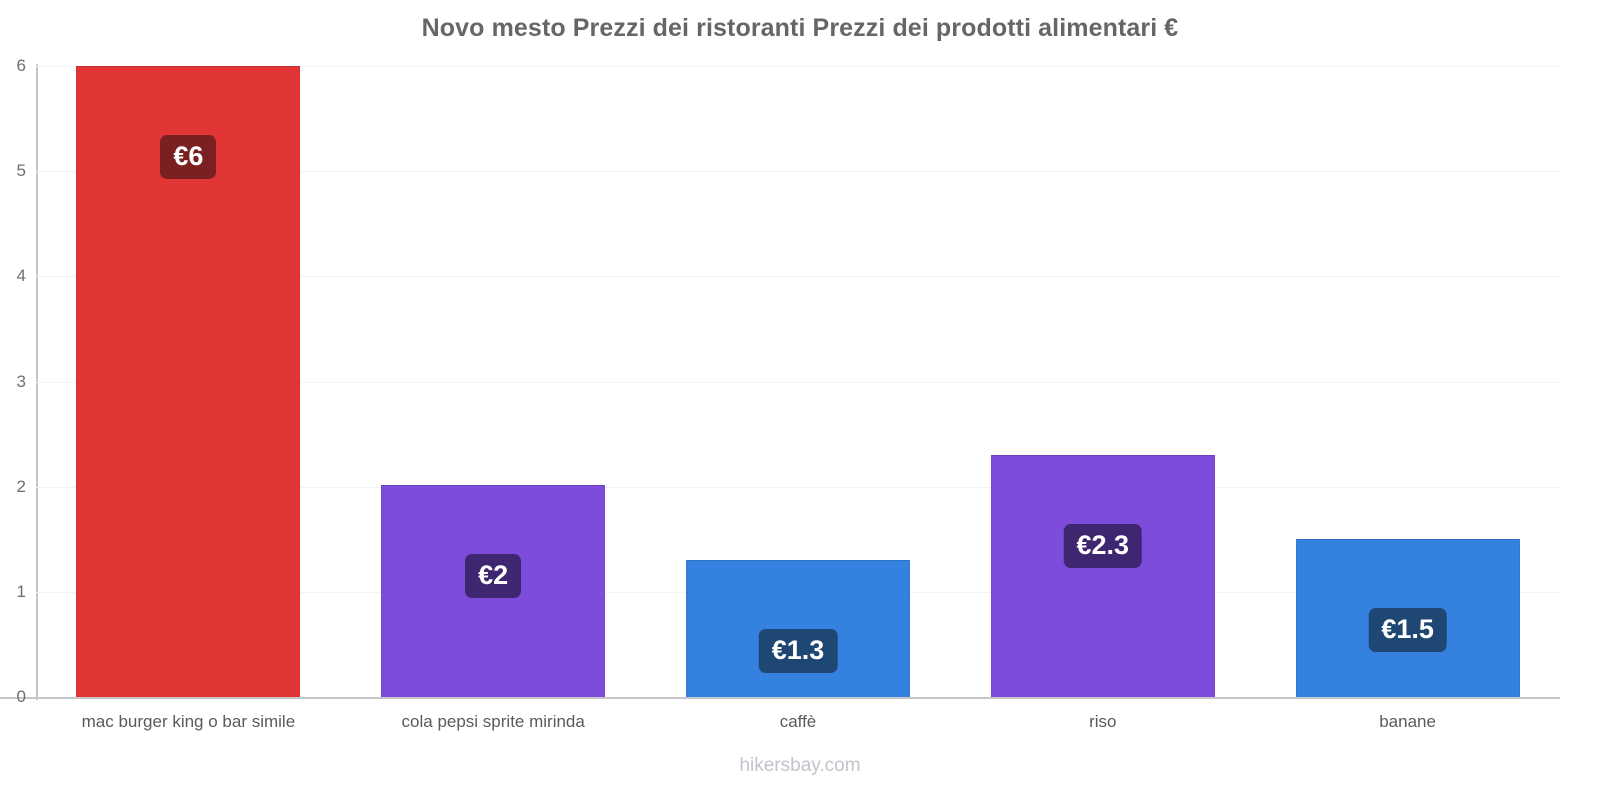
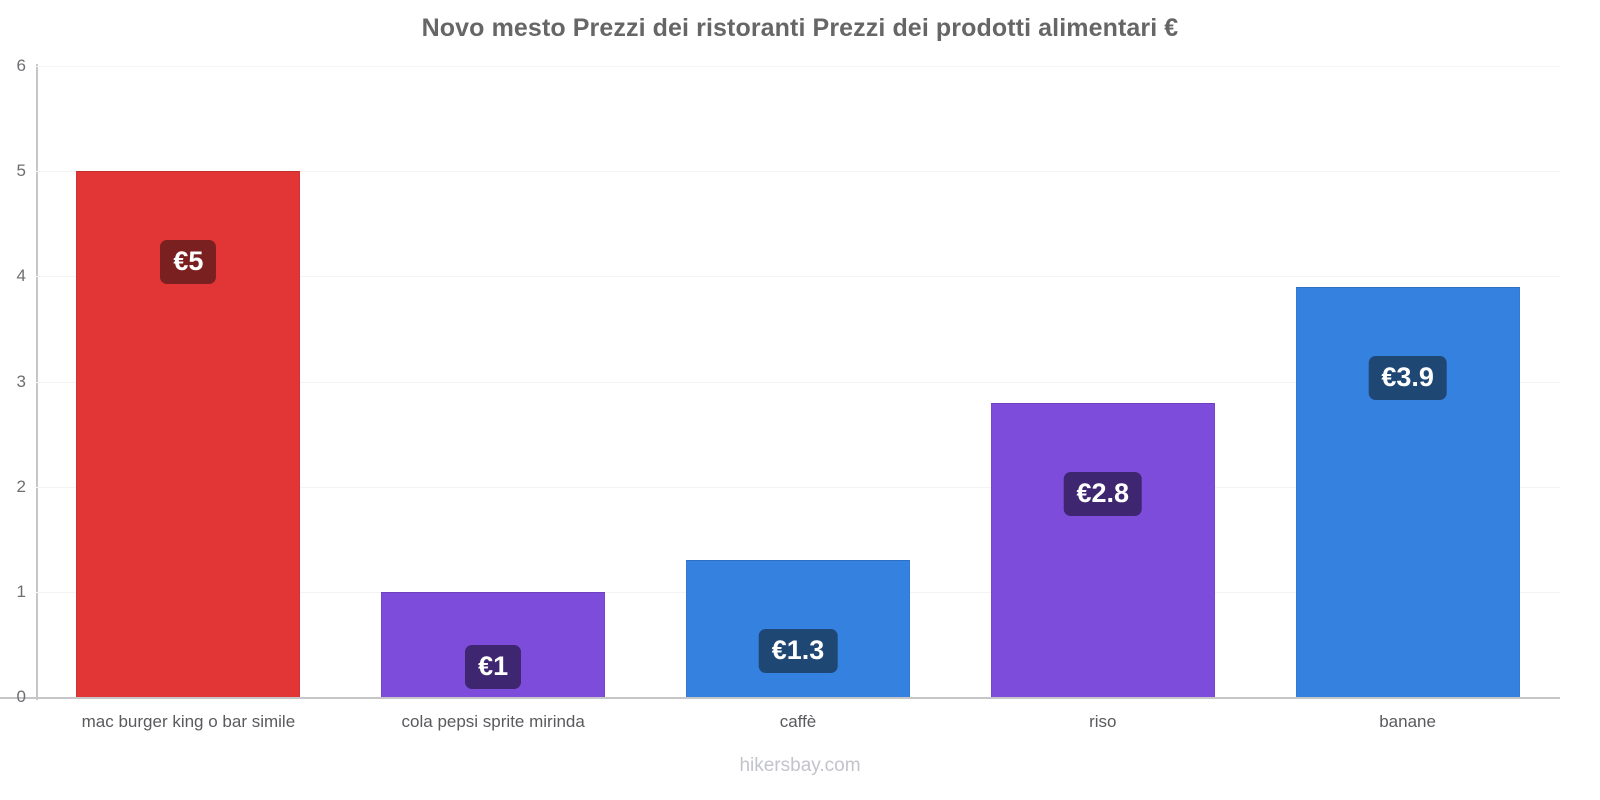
mac burger king o bar simile: €6 -> €5
cola pepsi sprite mirinda: €2 -> €1
riso: €2.3 -> €2.8
banane: €1.5 -> €3.9
